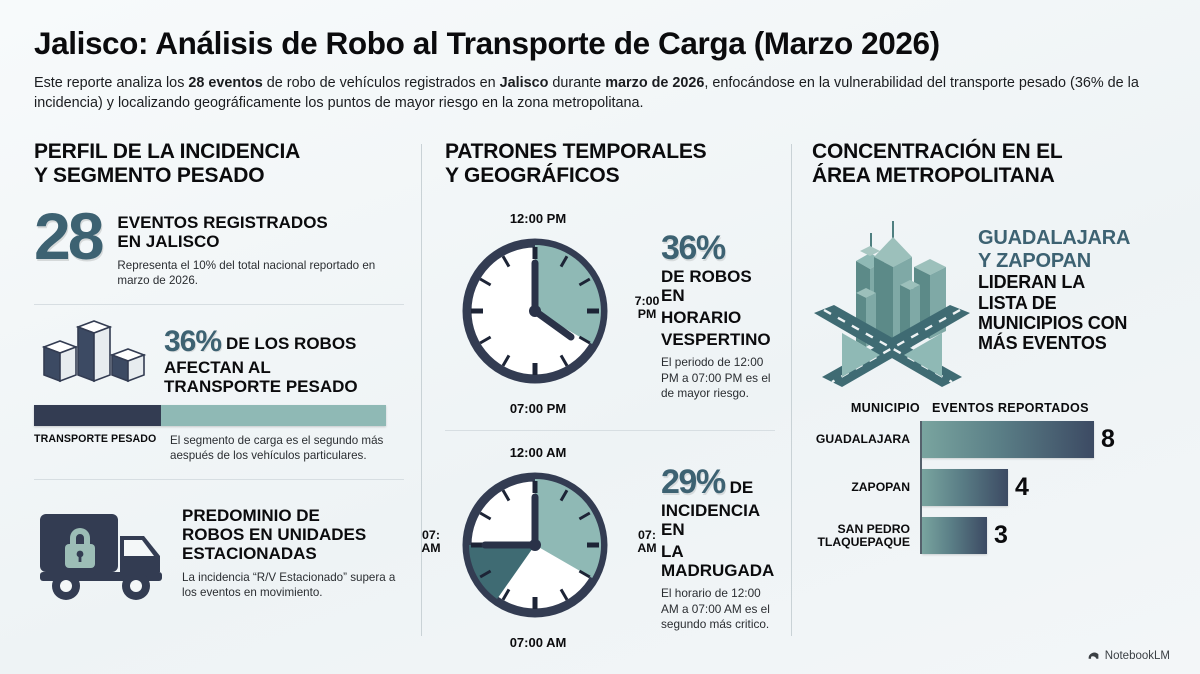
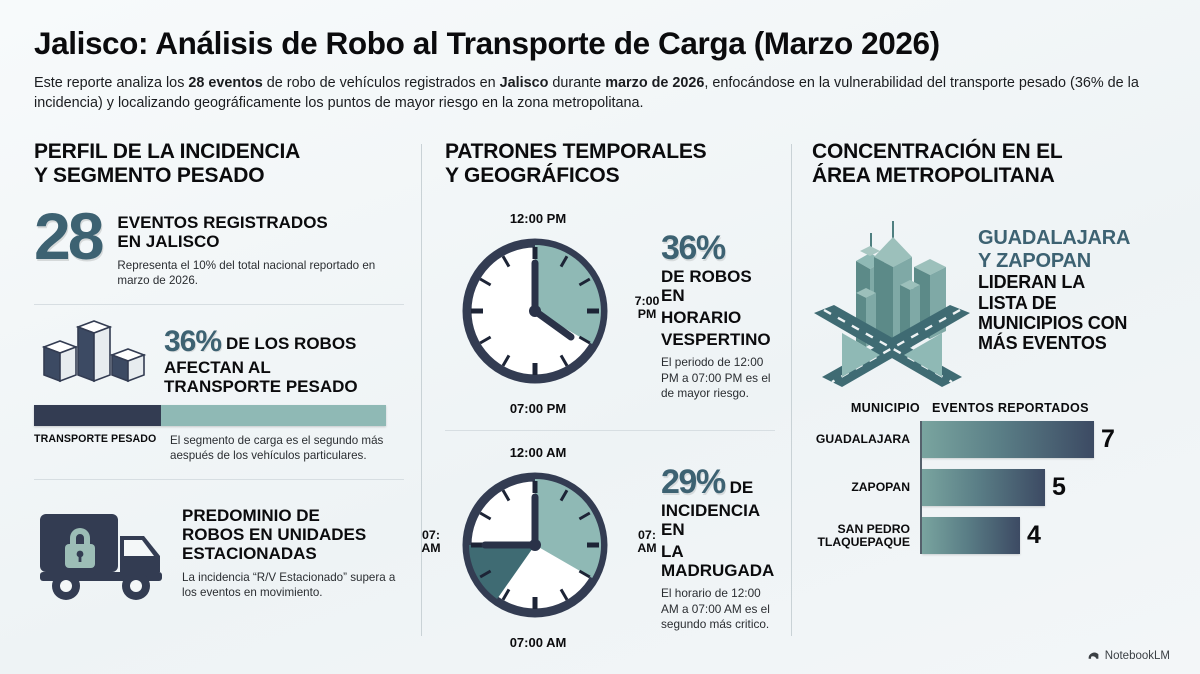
GUADALAJARA: 8 -> 7
ZAPOPAN: 4 -> 5
SAN PEDRO TLAQUEPAQUE: 3 -> 4
